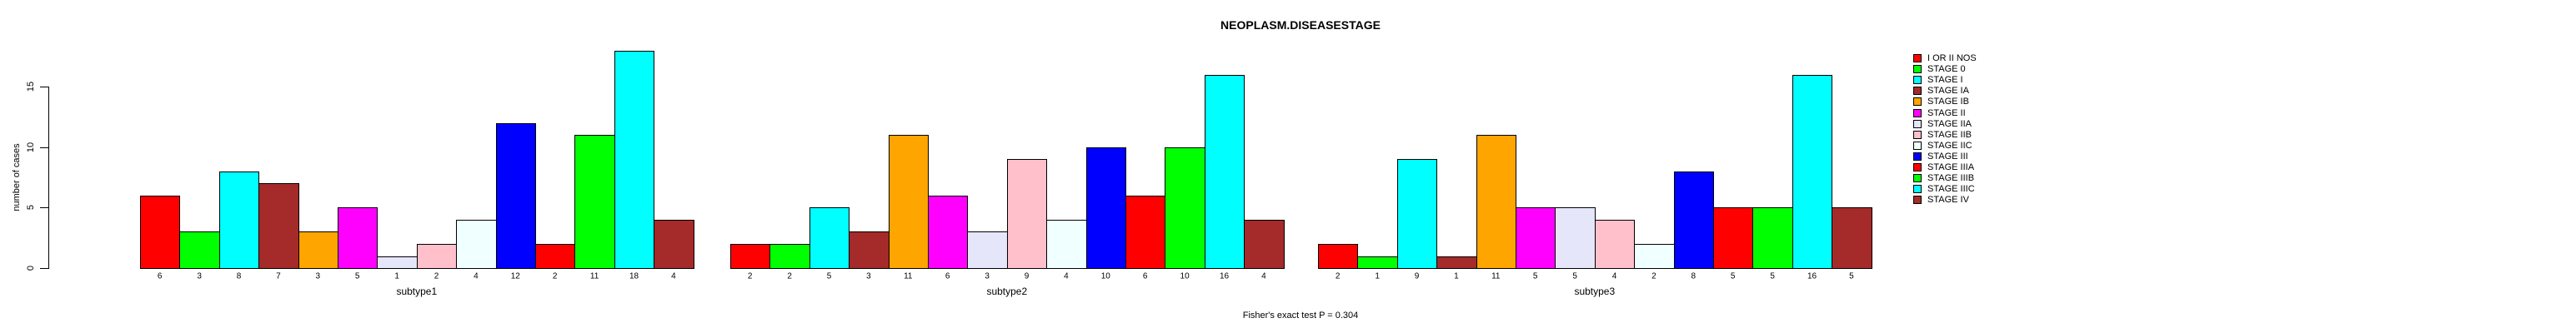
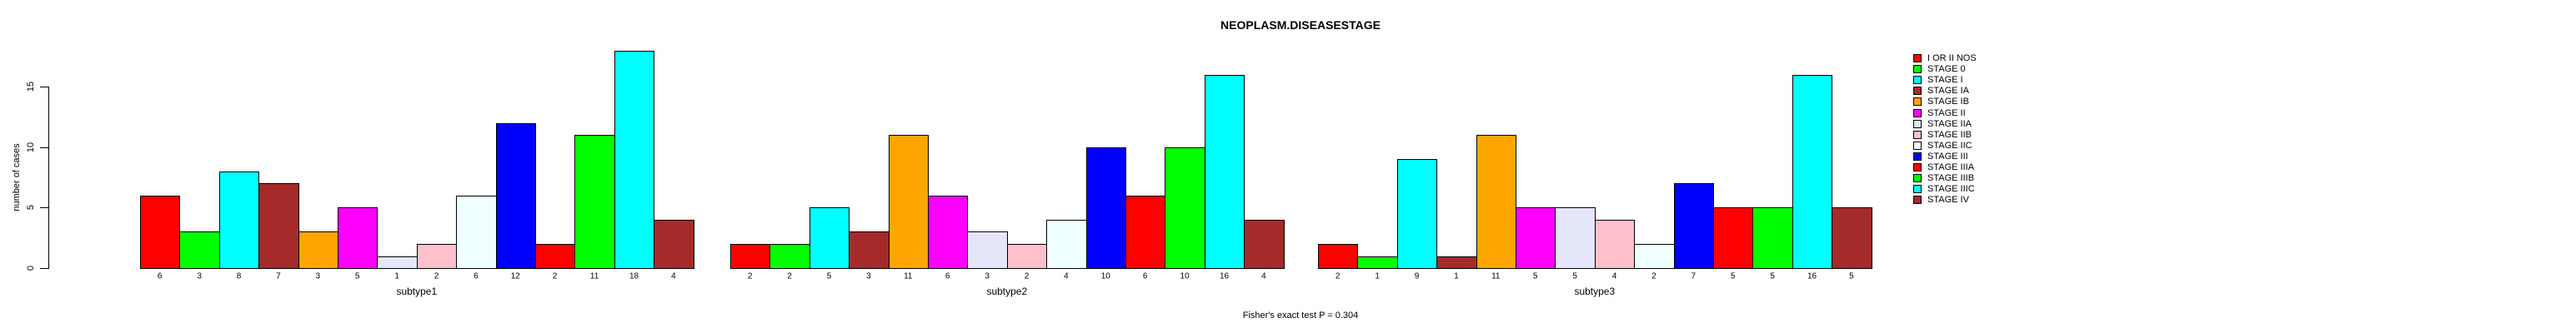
STAGE IIC/subtype1: 4 -> 6
STAGE IIB/subtype2: 9 -> 2
STAGE III/subtype3: 8 -> 7
